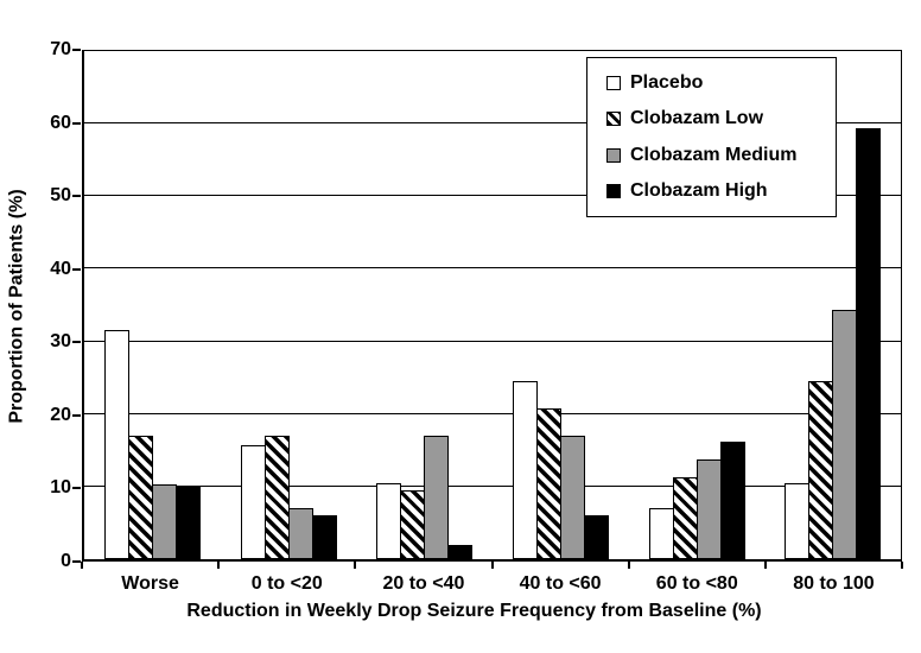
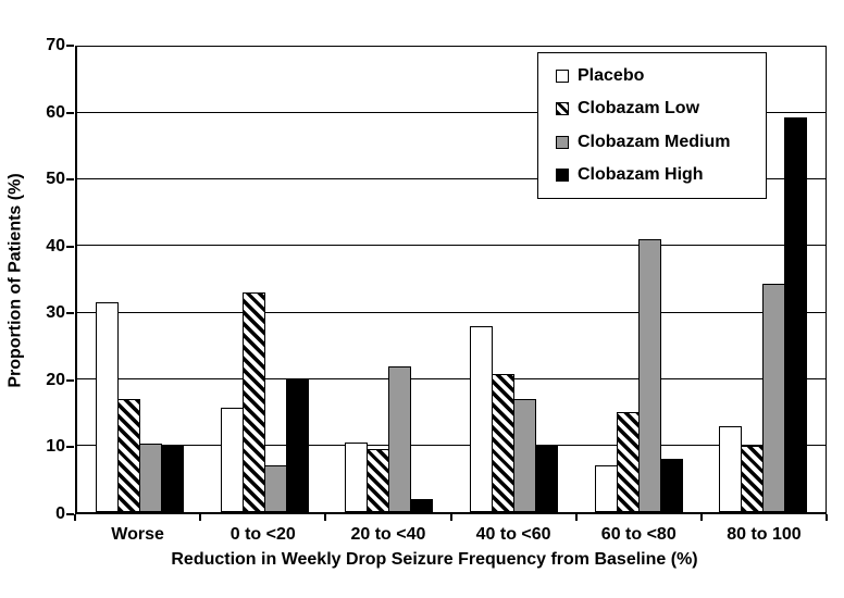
Clobazam Low/0 to <20: 17 -> 33
Clobazam High/0 to <20: 6 -> 20
Clobazam Medium/20 to <40: 17 -> 22
Placebo/40 to <60: 24 -> 28
Clobazam High/40 to <60: 6 -> 10
Clobazam Low/60 to <80: 11 -> 15
Clobazam Medium/60 to <80: 14 -> 41
Clobazam High/60 to <80: 16 -> 8
Placebo/80 to 100: 10 -> 13
Clobazam Low/80 to 100: 24 -> 10
